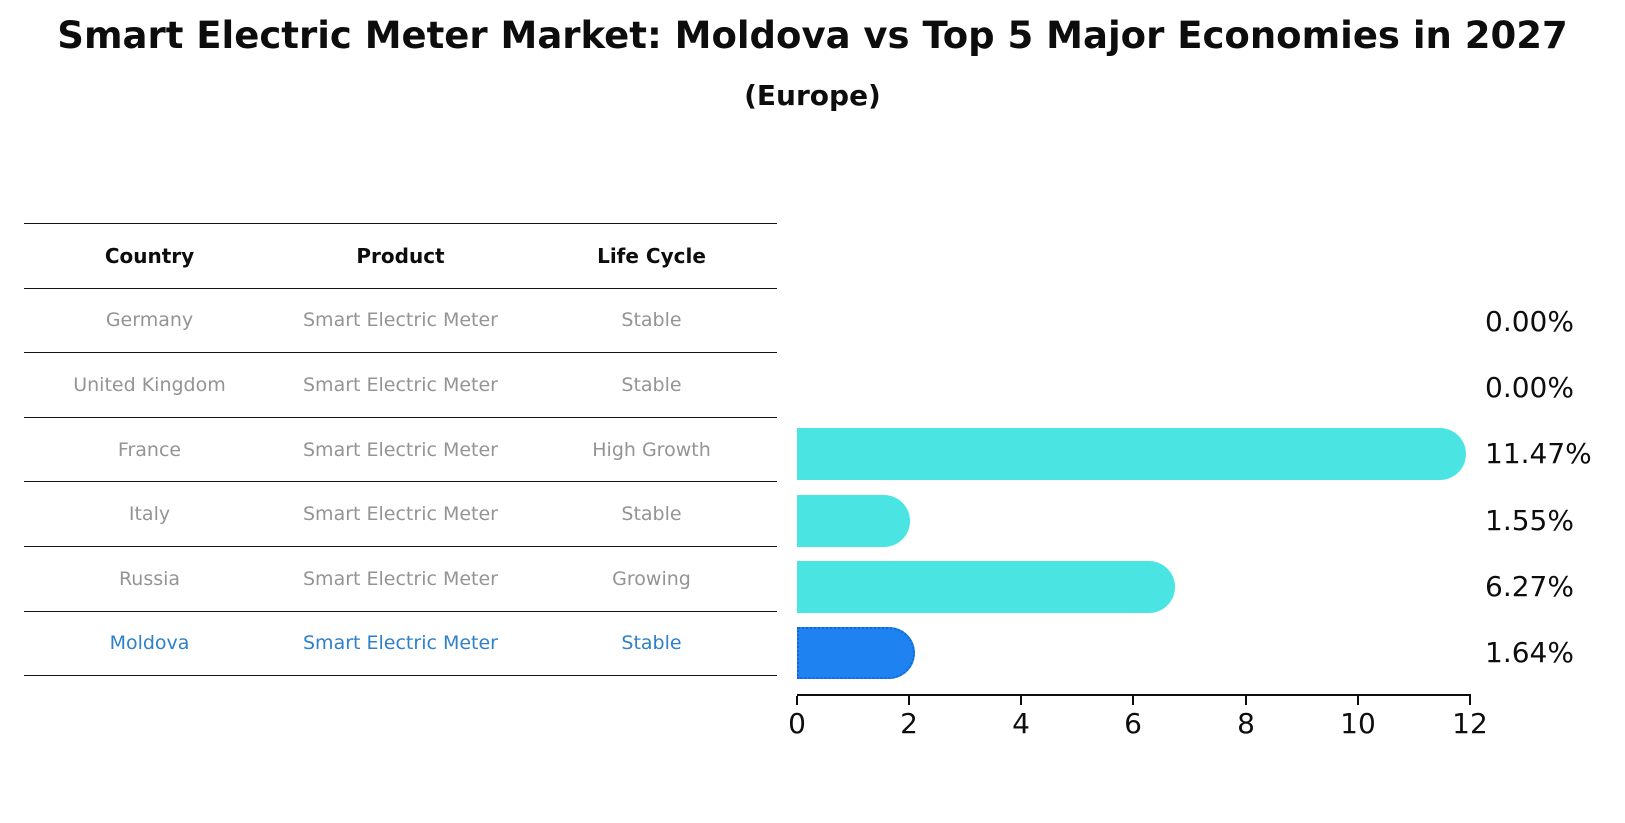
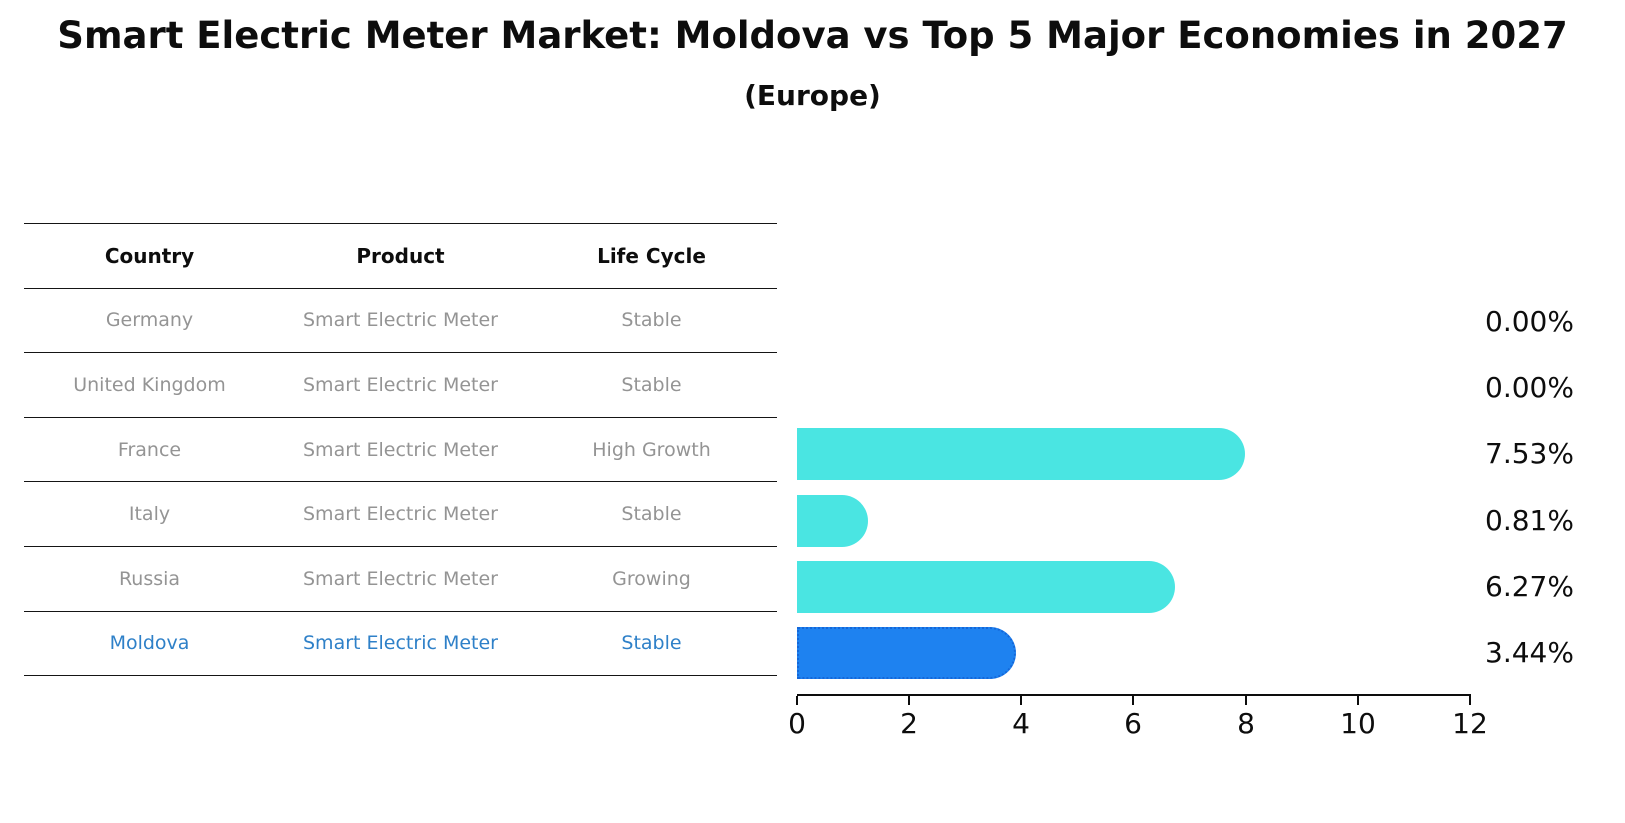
France: 11.47% -> 7.53%
Italy: 1.55% -> 0.81%
Moldova: 1.64% -> 3.44%
